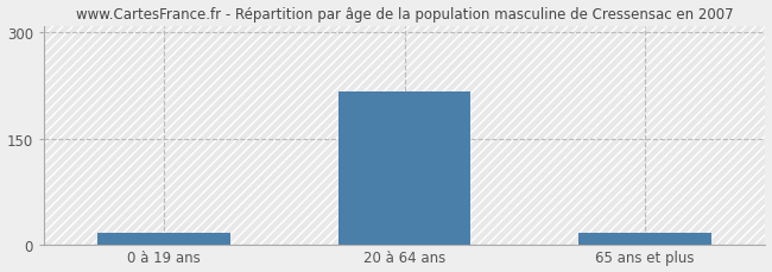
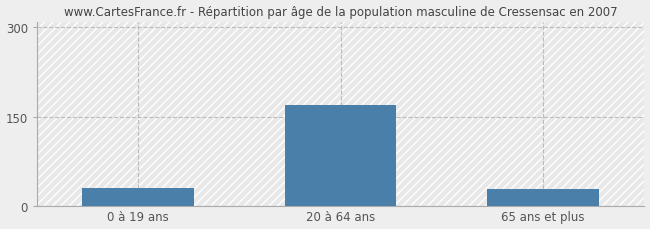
0 à 19 ans: 16 -> 30
20 à 64 ans: 216 -> 170
65 ans et plus: 16 -> 28
